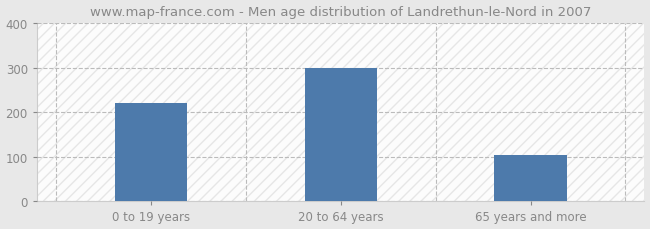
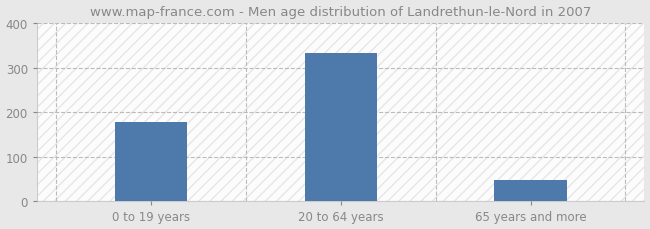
0 to 19 years: 220 -> 178
20 to 64 years: 300 -> 333
65 years and more: 105 -> 48
